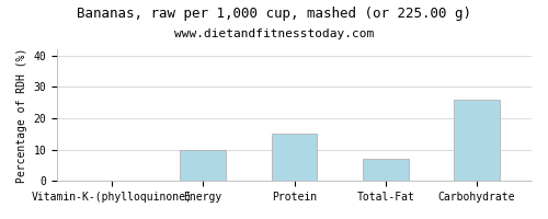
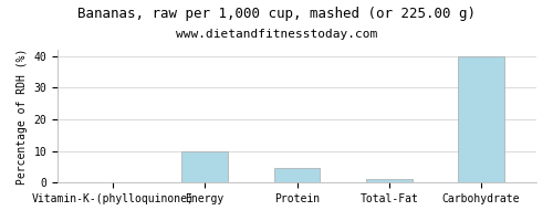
Protein: 15.0 -> 4.5
Total-Fat: 7.0 -> 1.2
Carbohydrate: 26.0 -> 40.0
